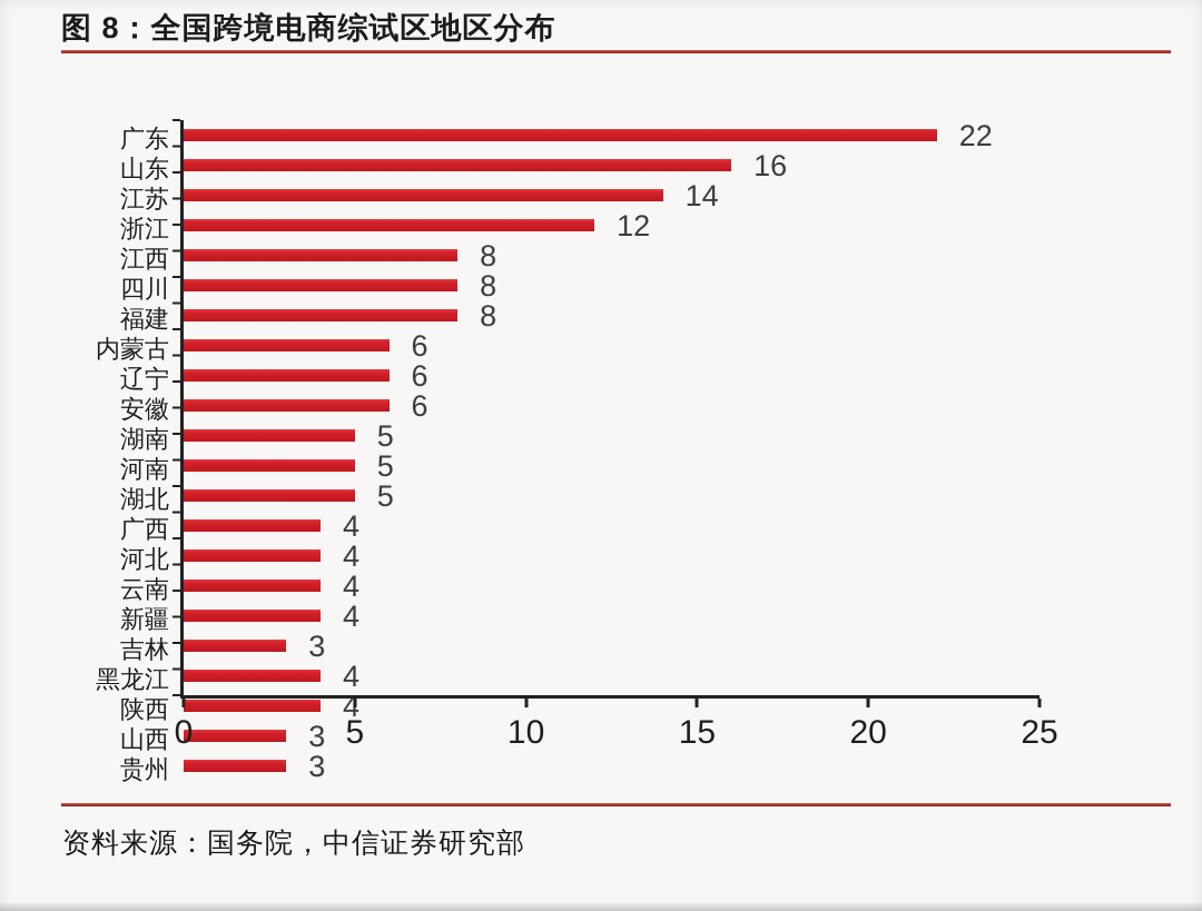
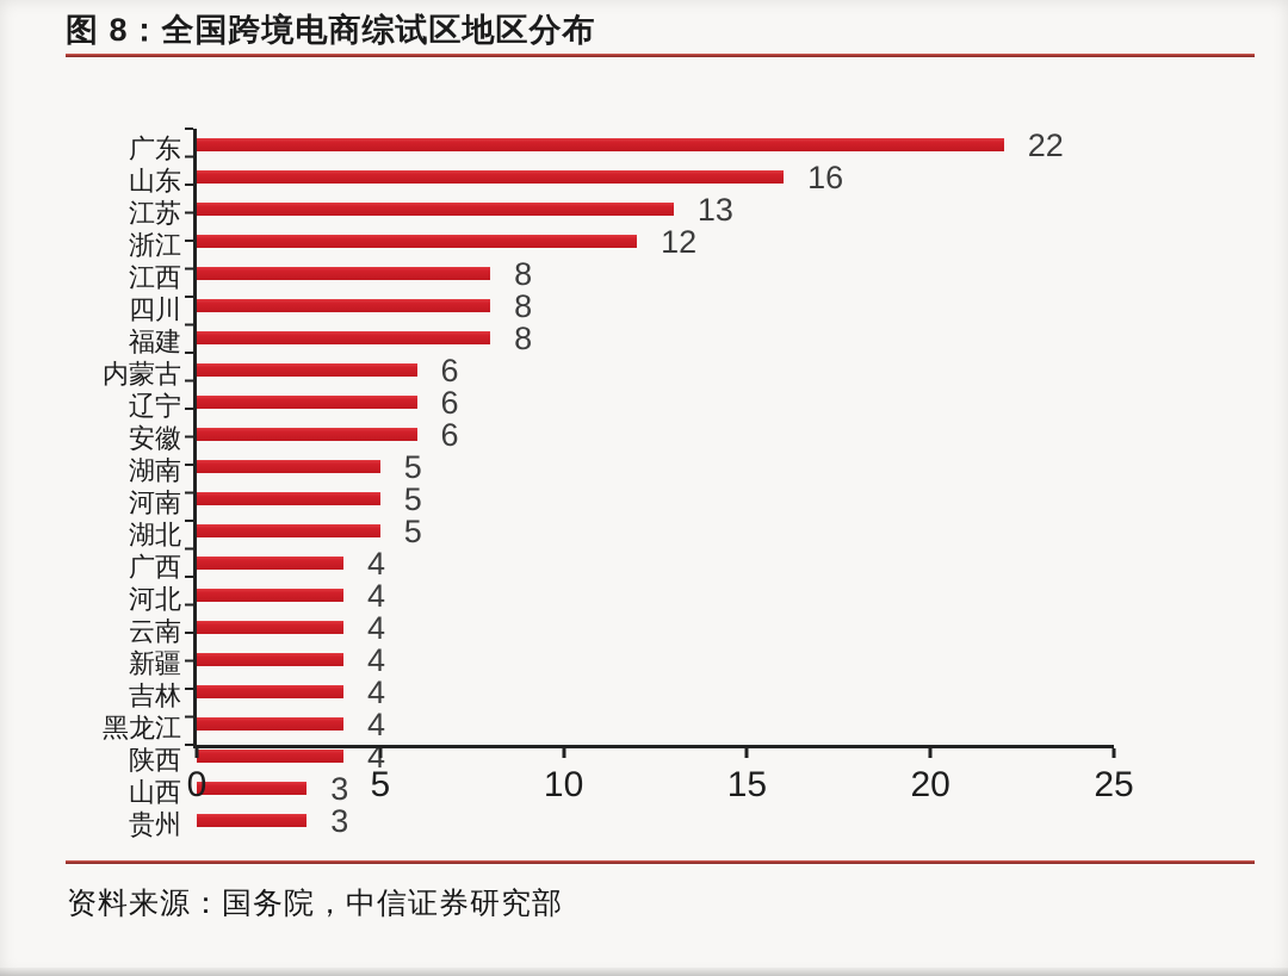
江苏: 14 -> 13
吉林: 3 -> 4
